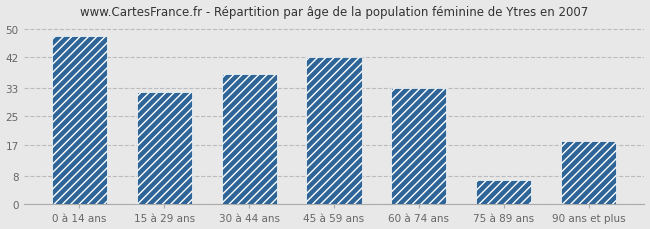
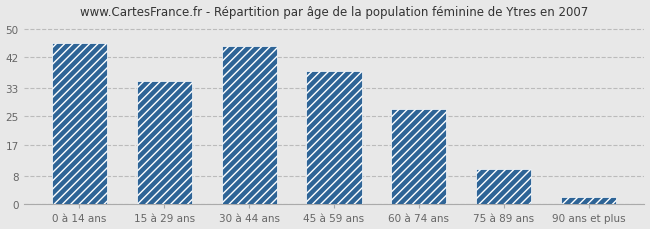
0 à 14 ans: 48 -> 46
15 à 29 ans: 32 -> 35
30 à 44 ans: 37 -> 45
45 à 59 ans: 42 -> 38
60 à 74 ans: 33 -> 27
75 à 89 ans: 7 -> 10
90 ans et plus: 18 -> 2
